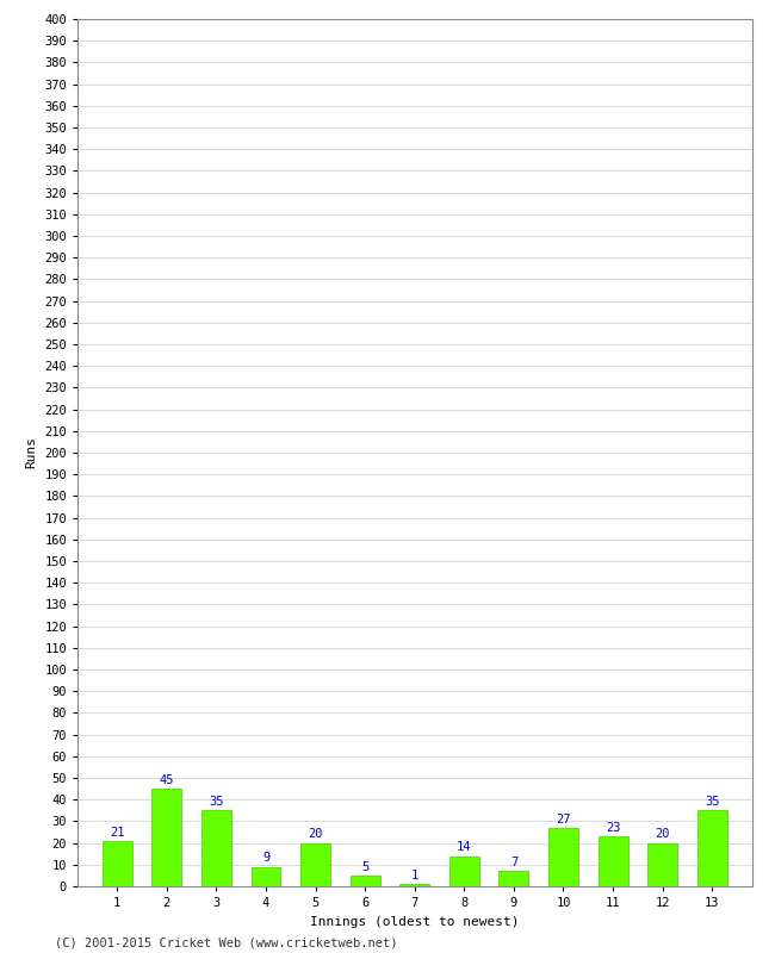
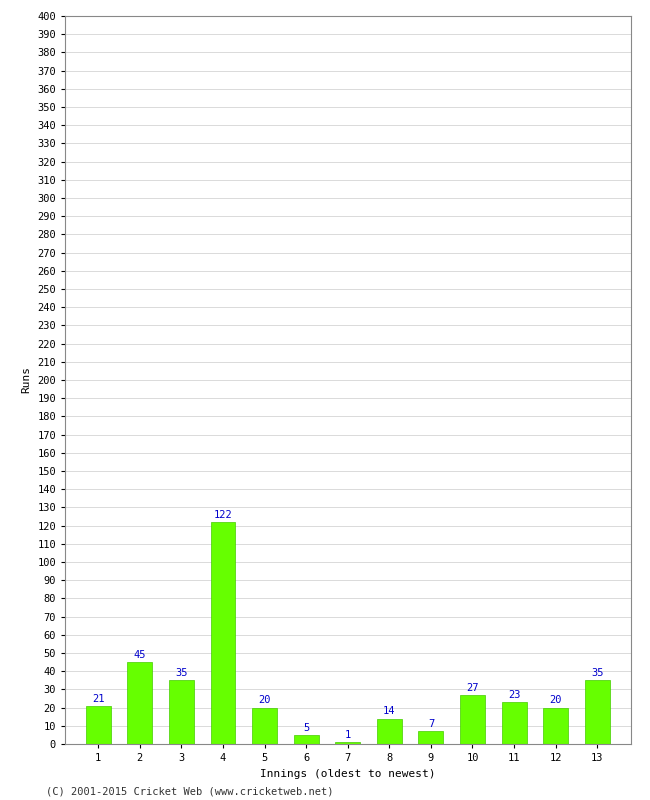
4: 9 -> 122
